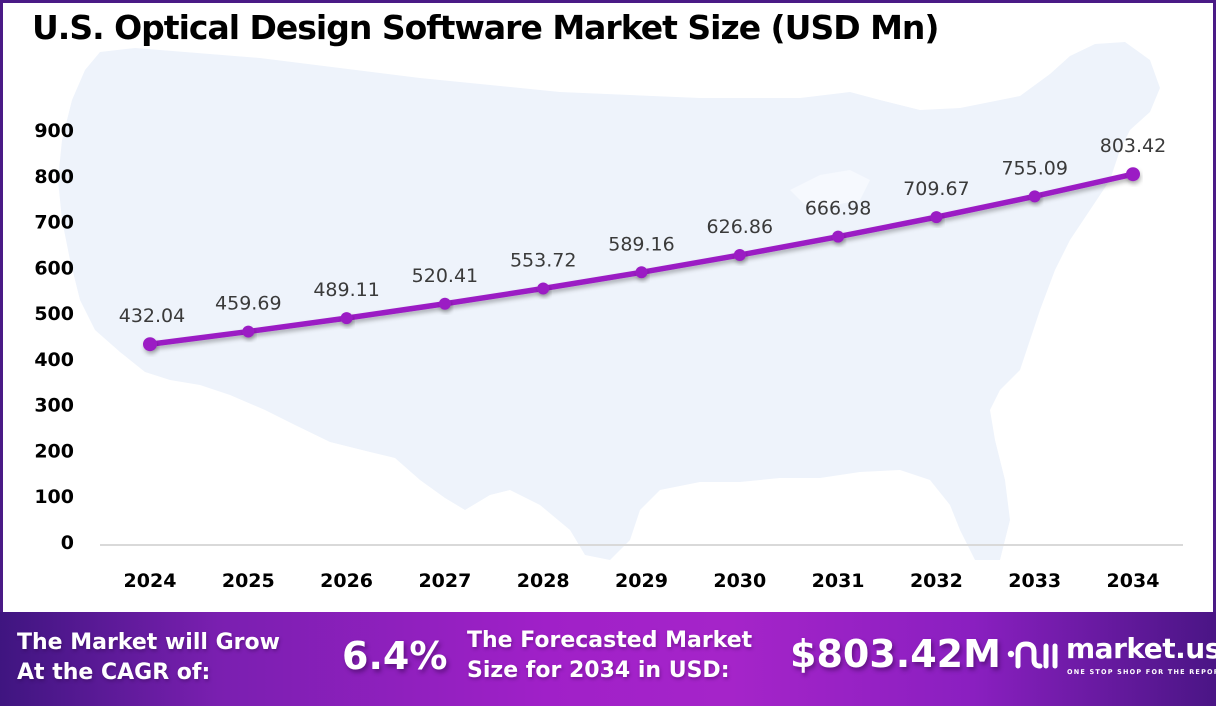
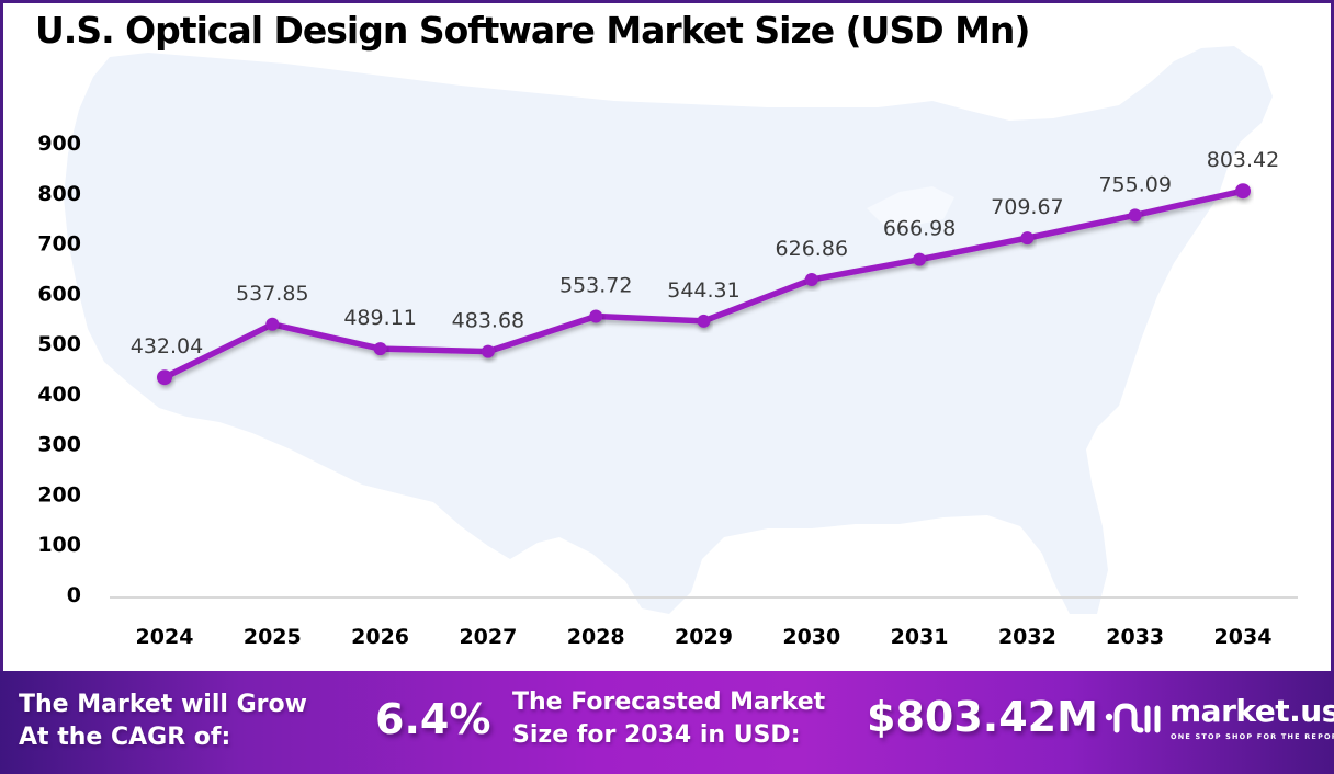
2025: 459.69 -> 537.85
2027: 520.41 -> 483.68
2029: 589.16 -> 544.31
